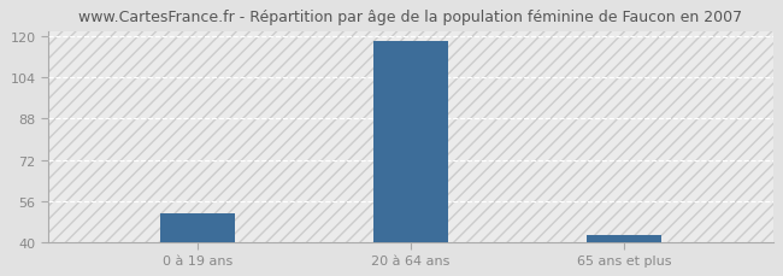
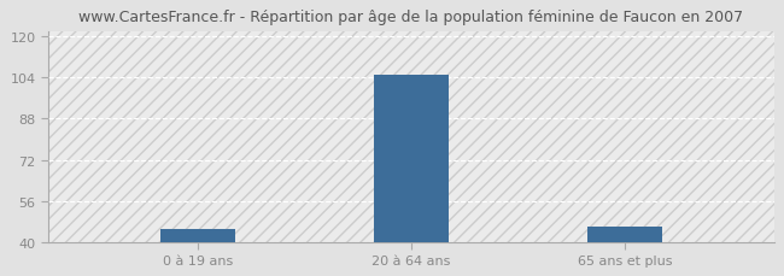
0 à 19 ans: 51 -> 45
20 à 64 ans: 118 -> 105
65 ans et plus: 43 -> 46
